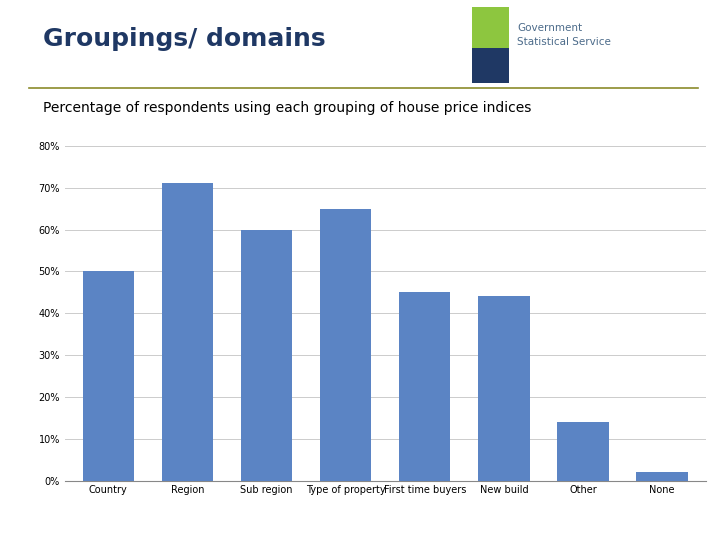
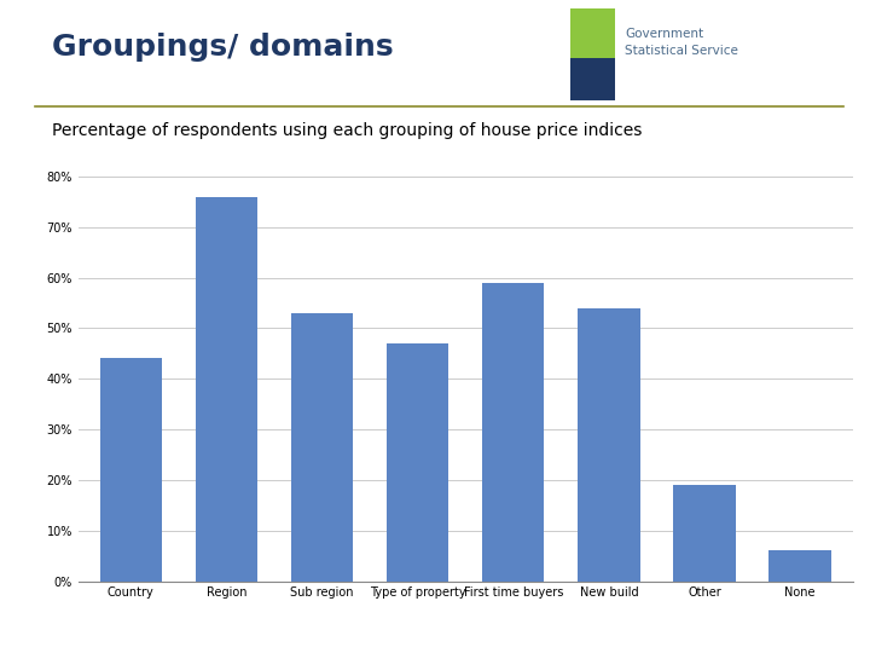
Country: 50% -> 44%
Region: 71% -> 76%
Sub region: 60% -> 53%
Type of property: 65% -> 47%
First time buyers: 45% -> 59%
New build: 44% -> 54%
Other: 14% -> 19%
None: 2% -> 6%
